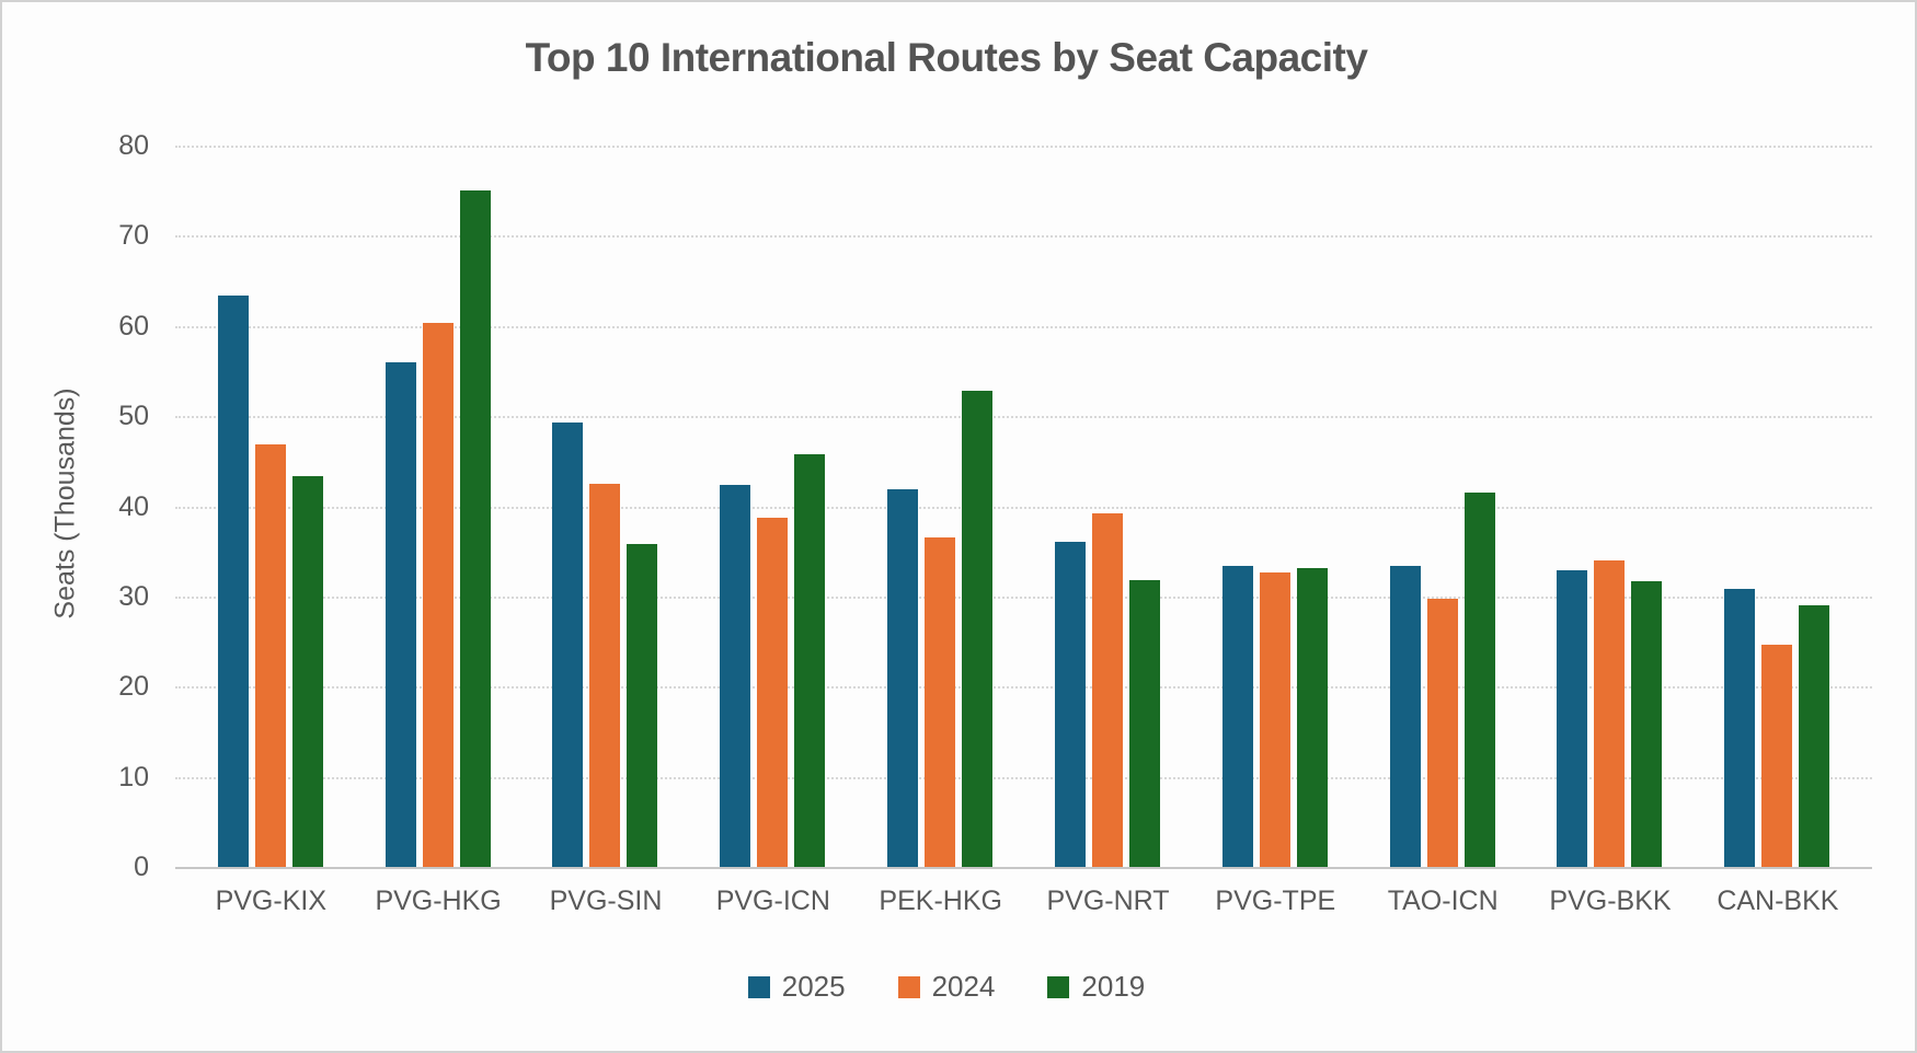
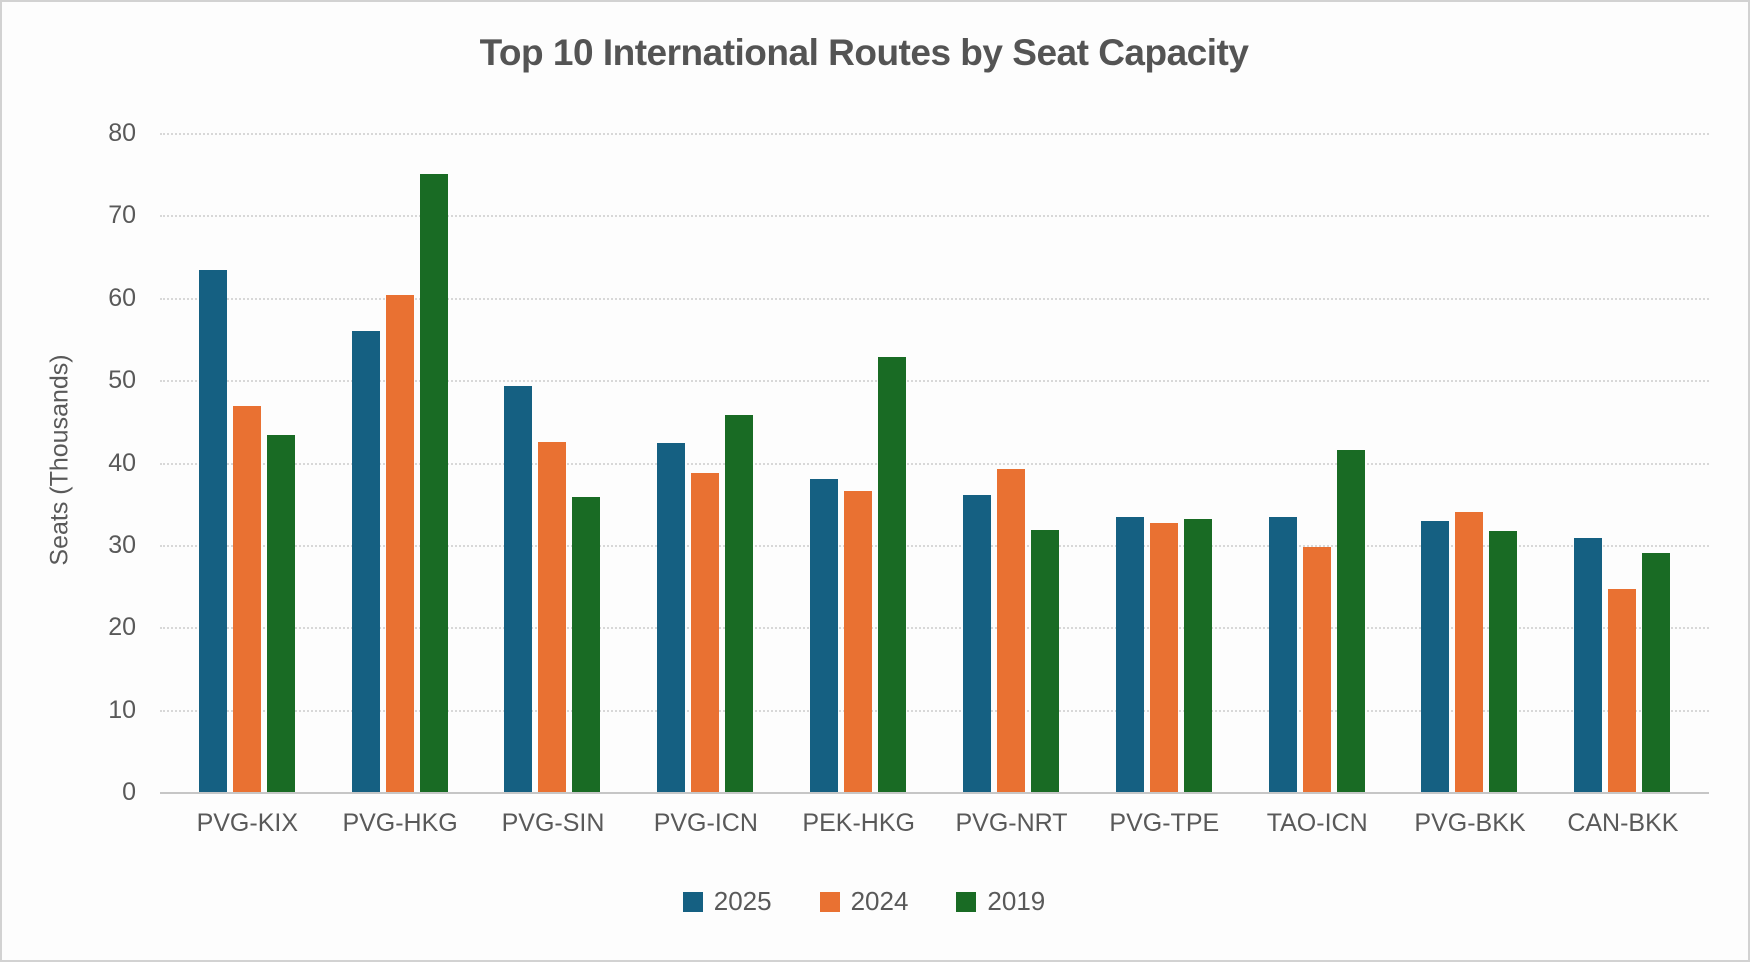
2025/PEK-HKG: 42 -> 38
